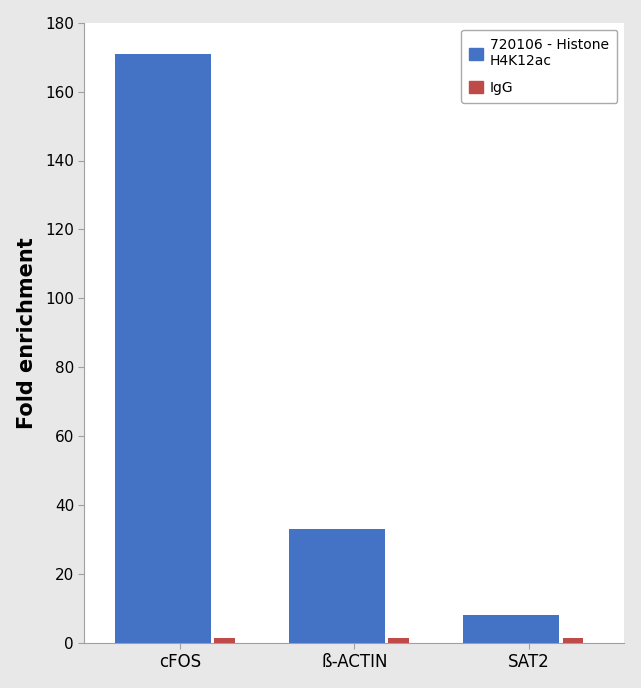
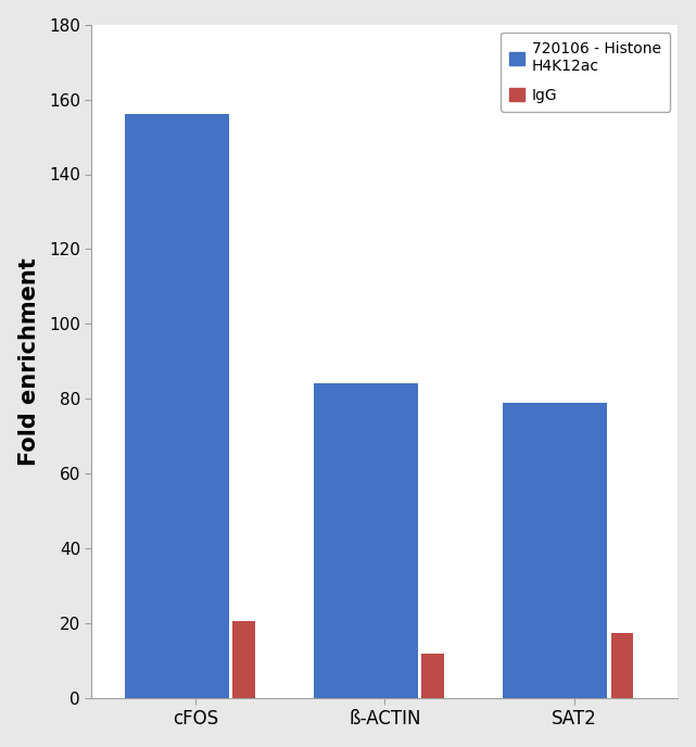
720106 - Histone H4K12ac/cFOS: 171 -> 156
IgG/cFOS: 1.5 -> 20.5
720106 - Histone H4K12ac/ß-ACTIN: 33 -> 84
IgG/ß-ACTIN: 1.5 -> 12.0
720106 - Histone H4K12ac/SAT2: 8 -> 79
IgG/SAT2: 1.5 -> 17.5
